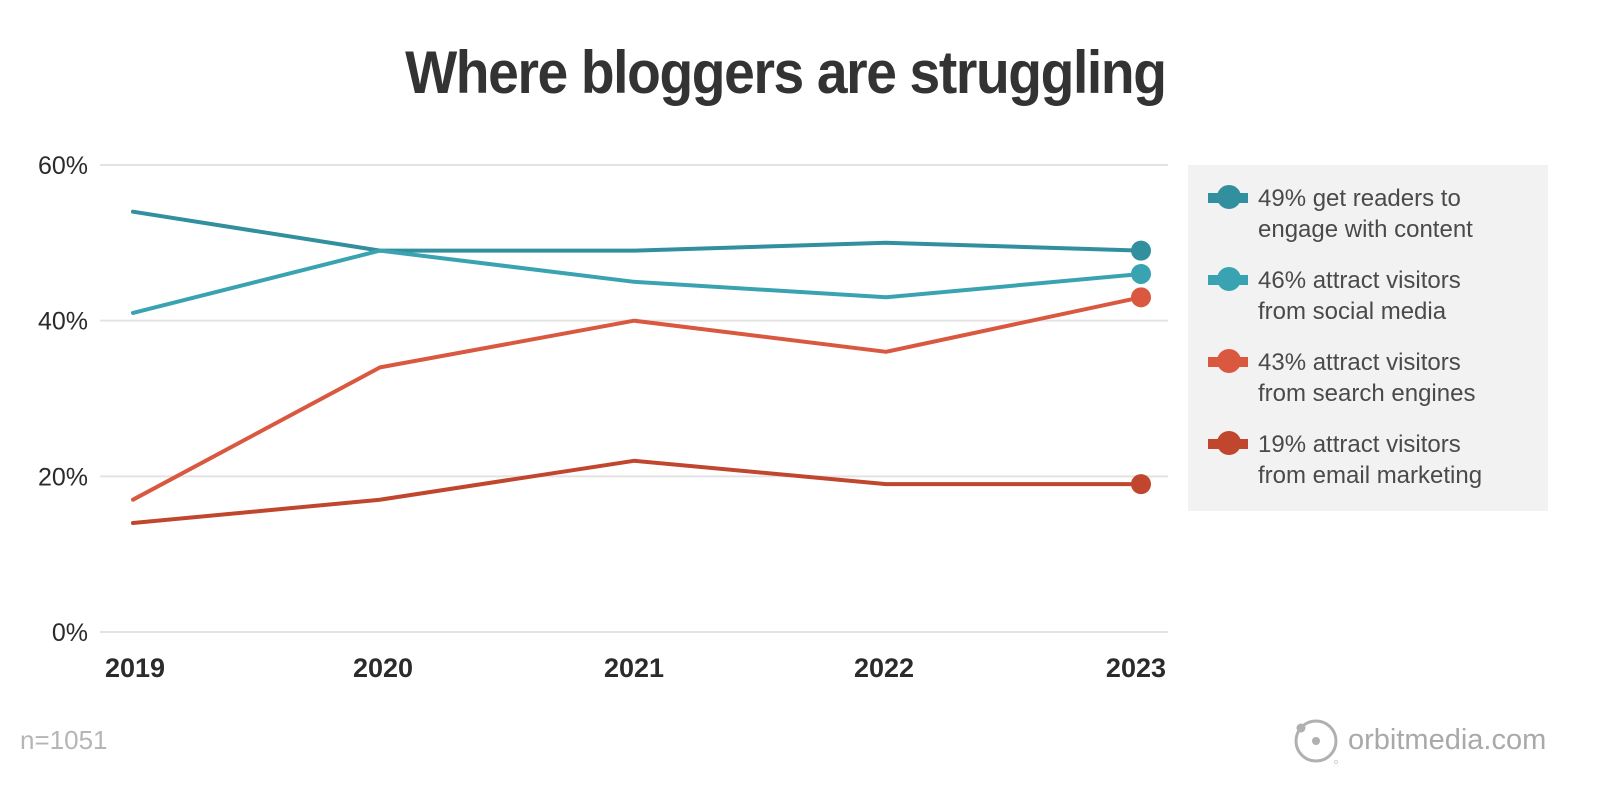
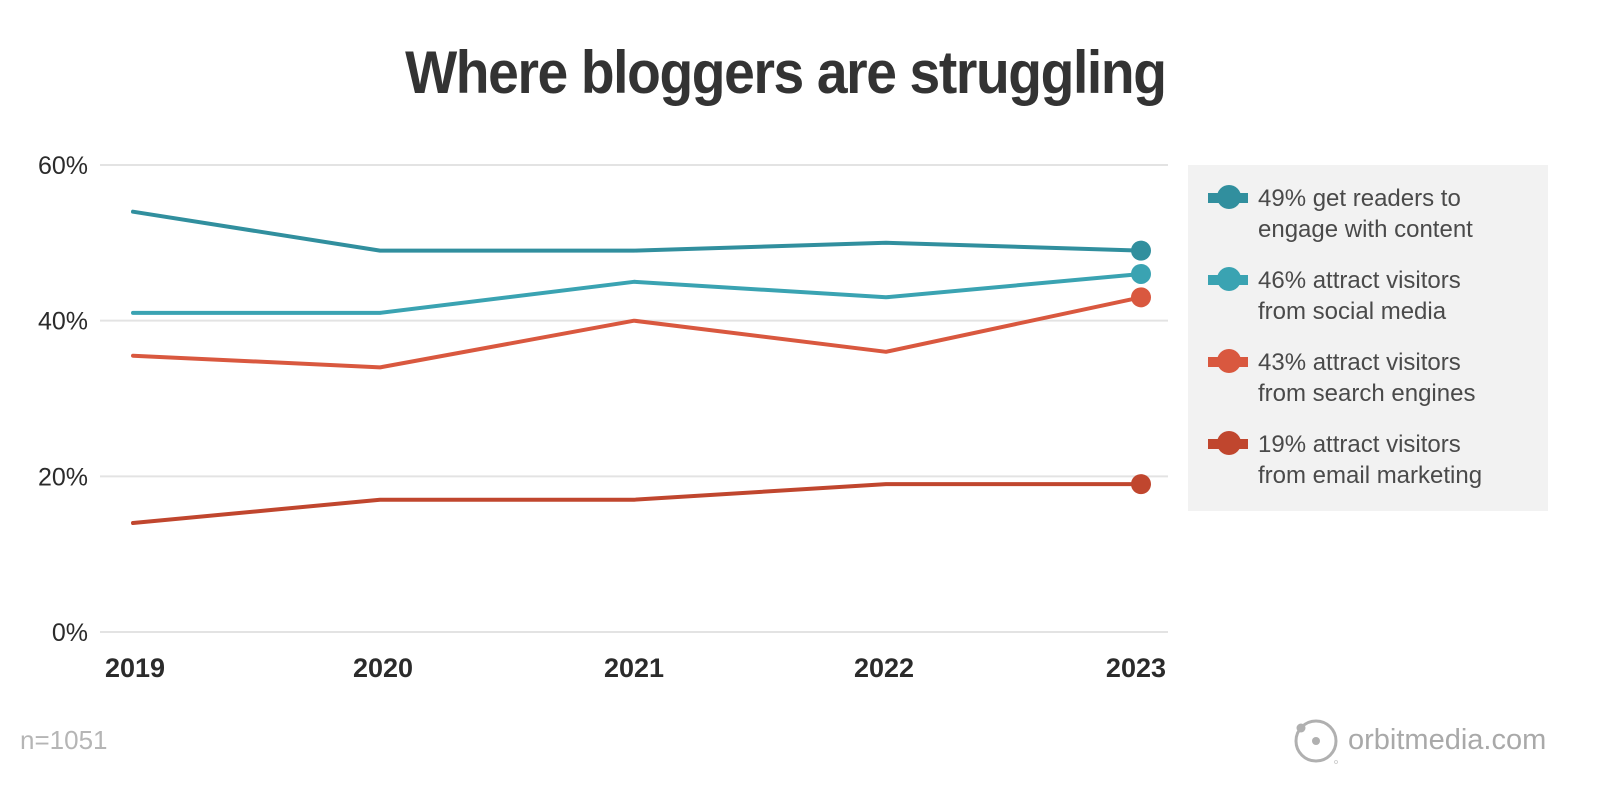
43% attract visitors from search engines/2019: 17% -> 36%
46% attract visitors from social media/2020: 49% -> 41%
19% attract visitors from email marketing/2021: 22% -> 17%
